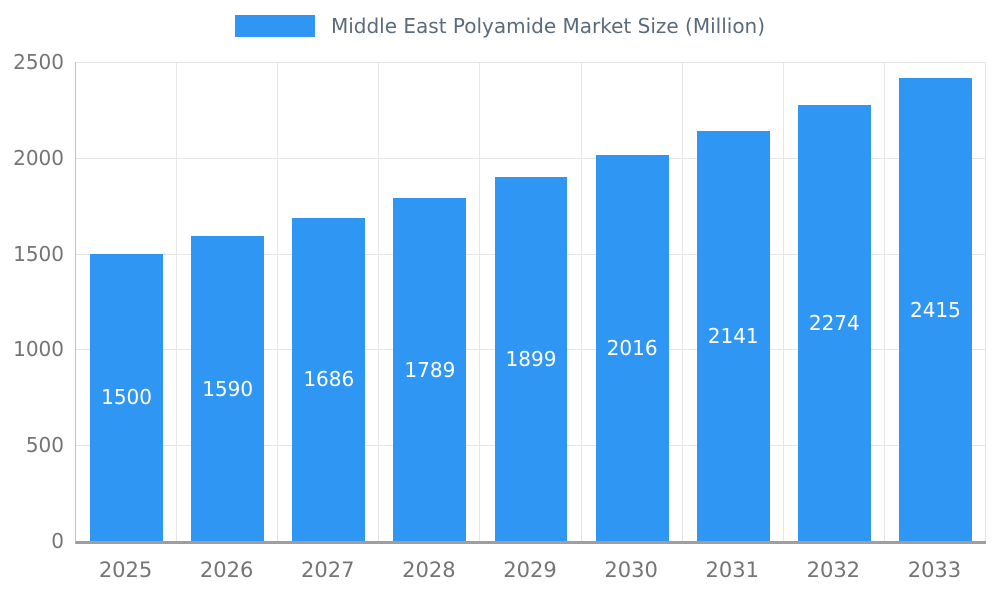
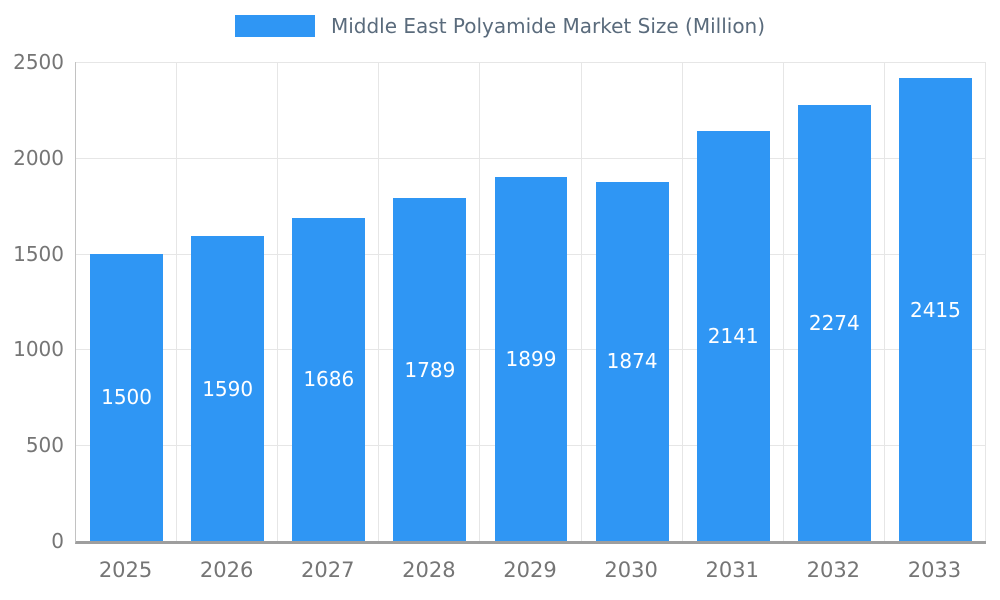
2030: 2016 -> 1874
